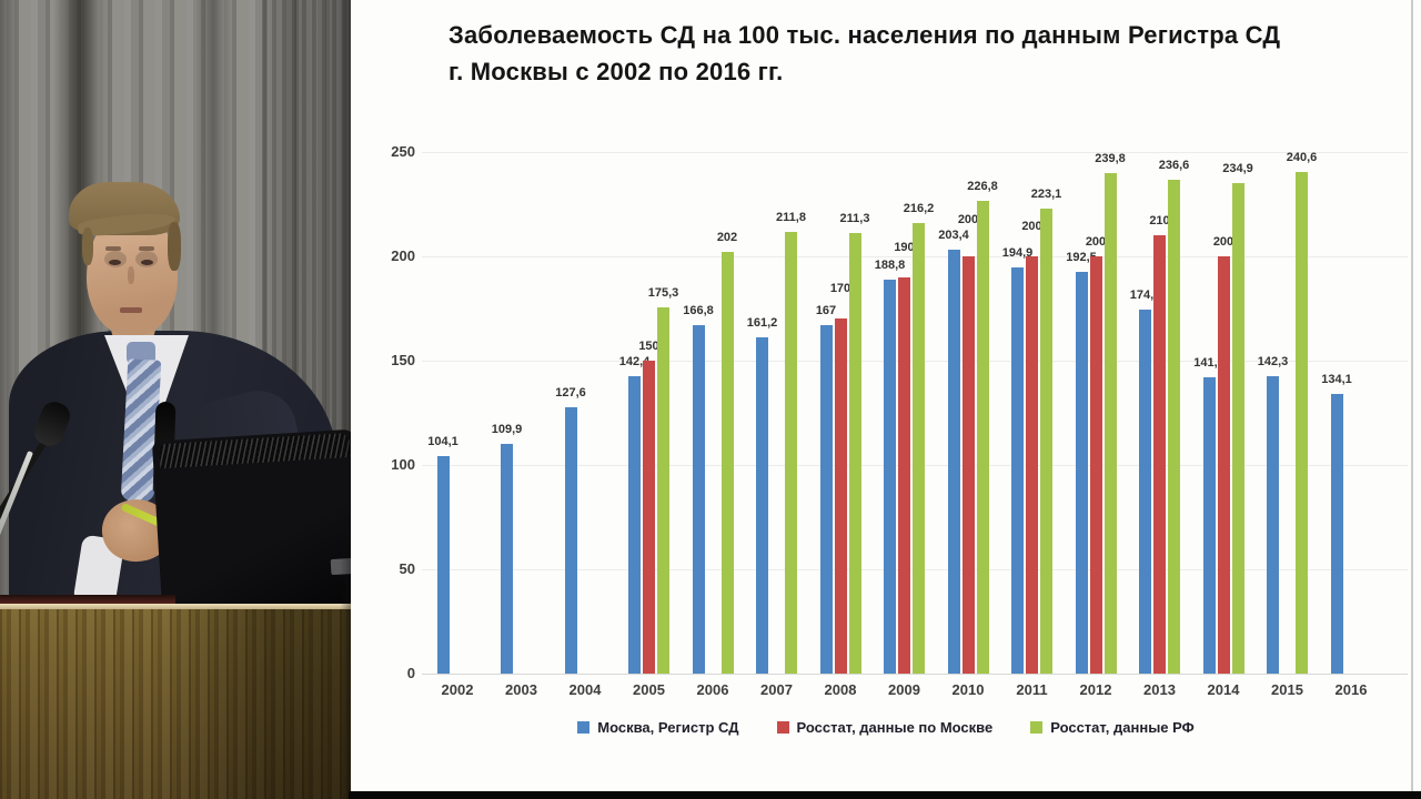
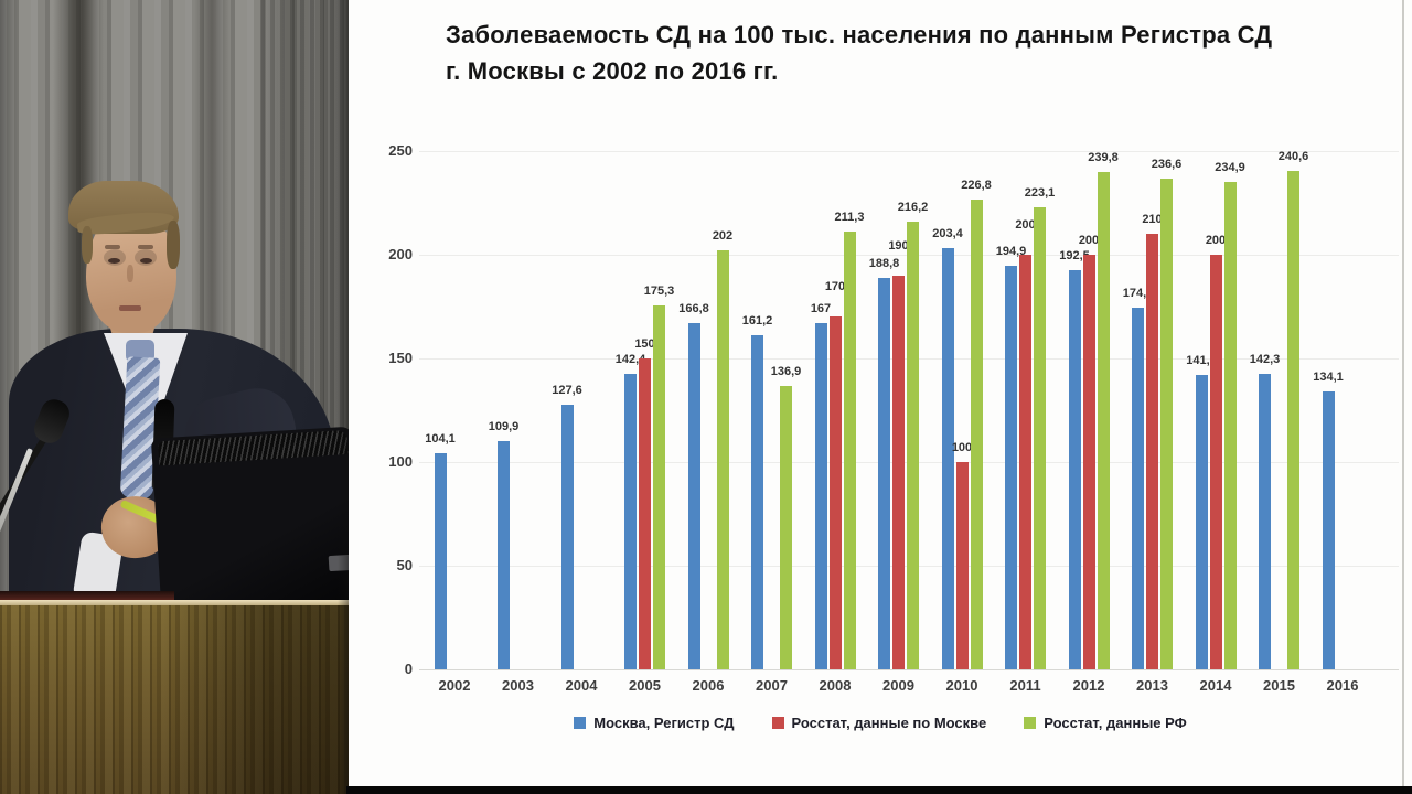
Росстат, данные РФ/2007: 211,8 -> 136,9
Росстат, данные по Москве/2010: 200 -> 100
